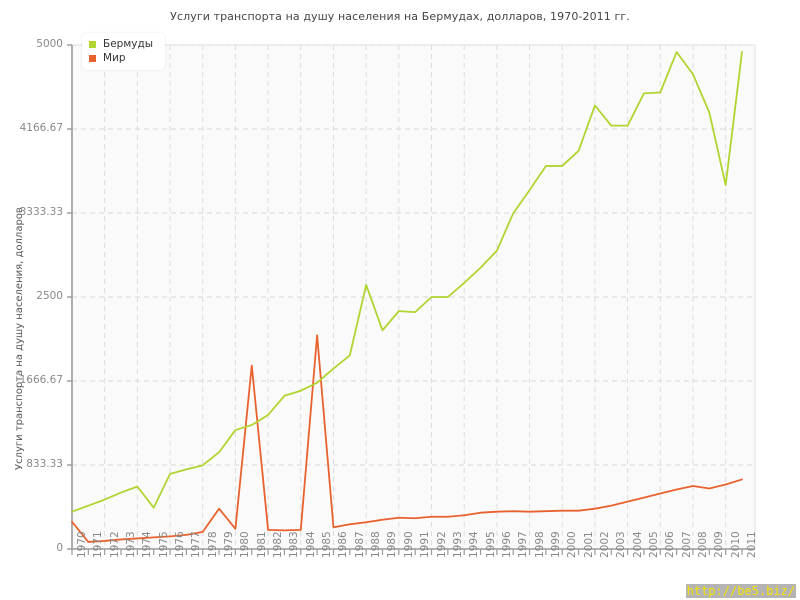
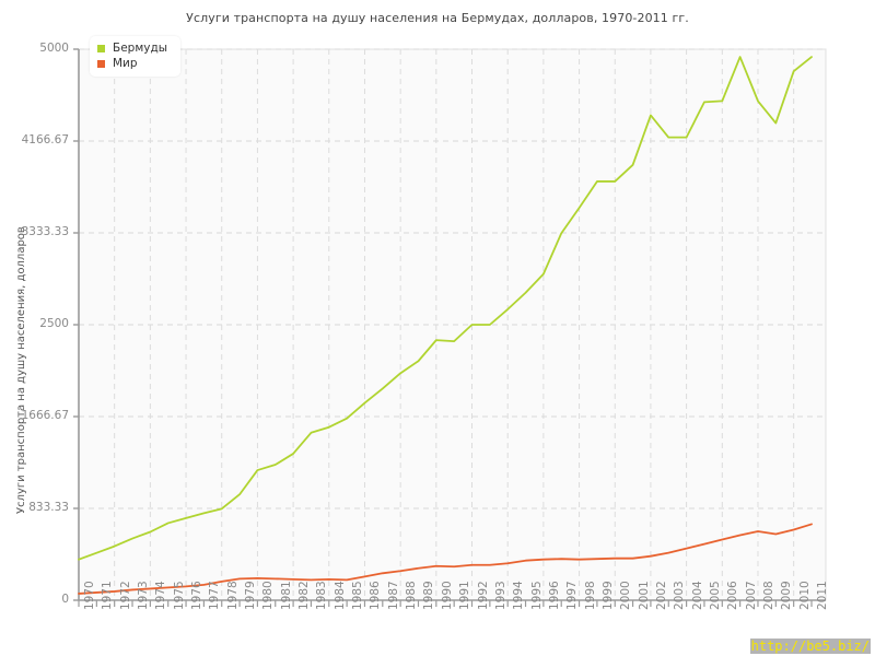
Мир/1970: 270 -> 60
Бермуды/1975: 410 -> 700
Мир/1979: 400 -> 200
Мир/1981: 1820 -> 200
Мир/1985: 2120 -> 180
Бермуды/1988: 2620 -> 2060
Бермуды/2008: 4710 -> 4530
Бермуды/2010: 3610 -> 4800
